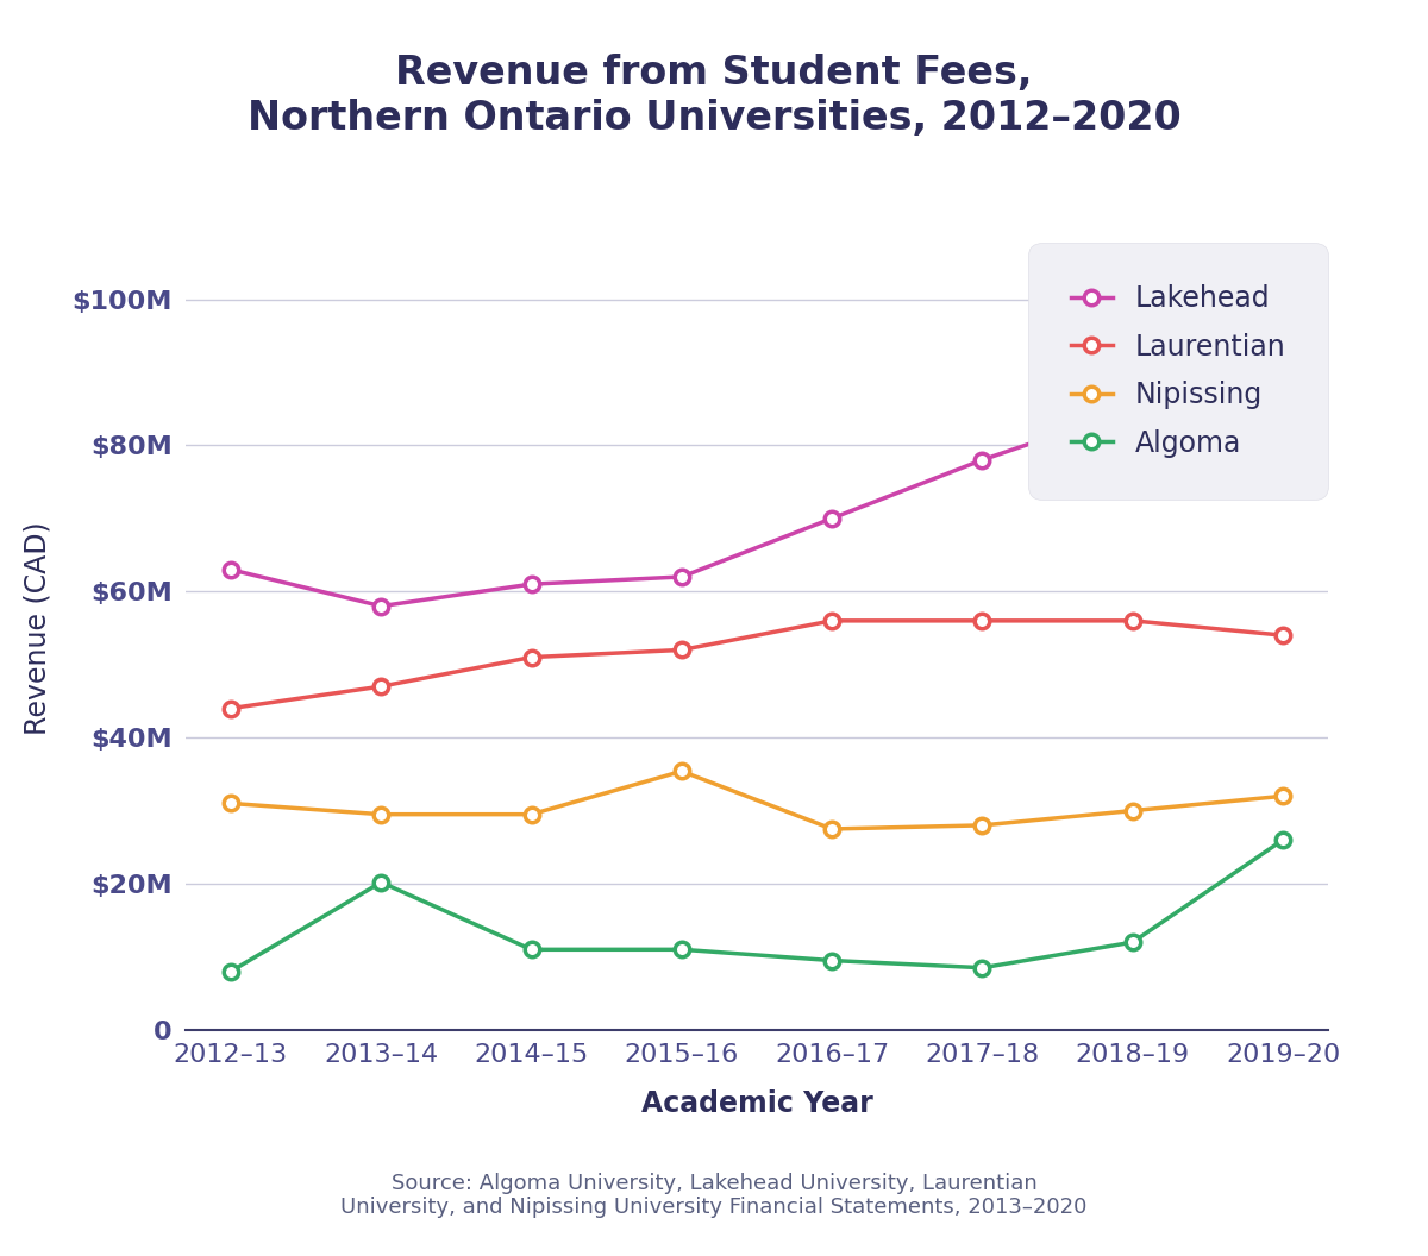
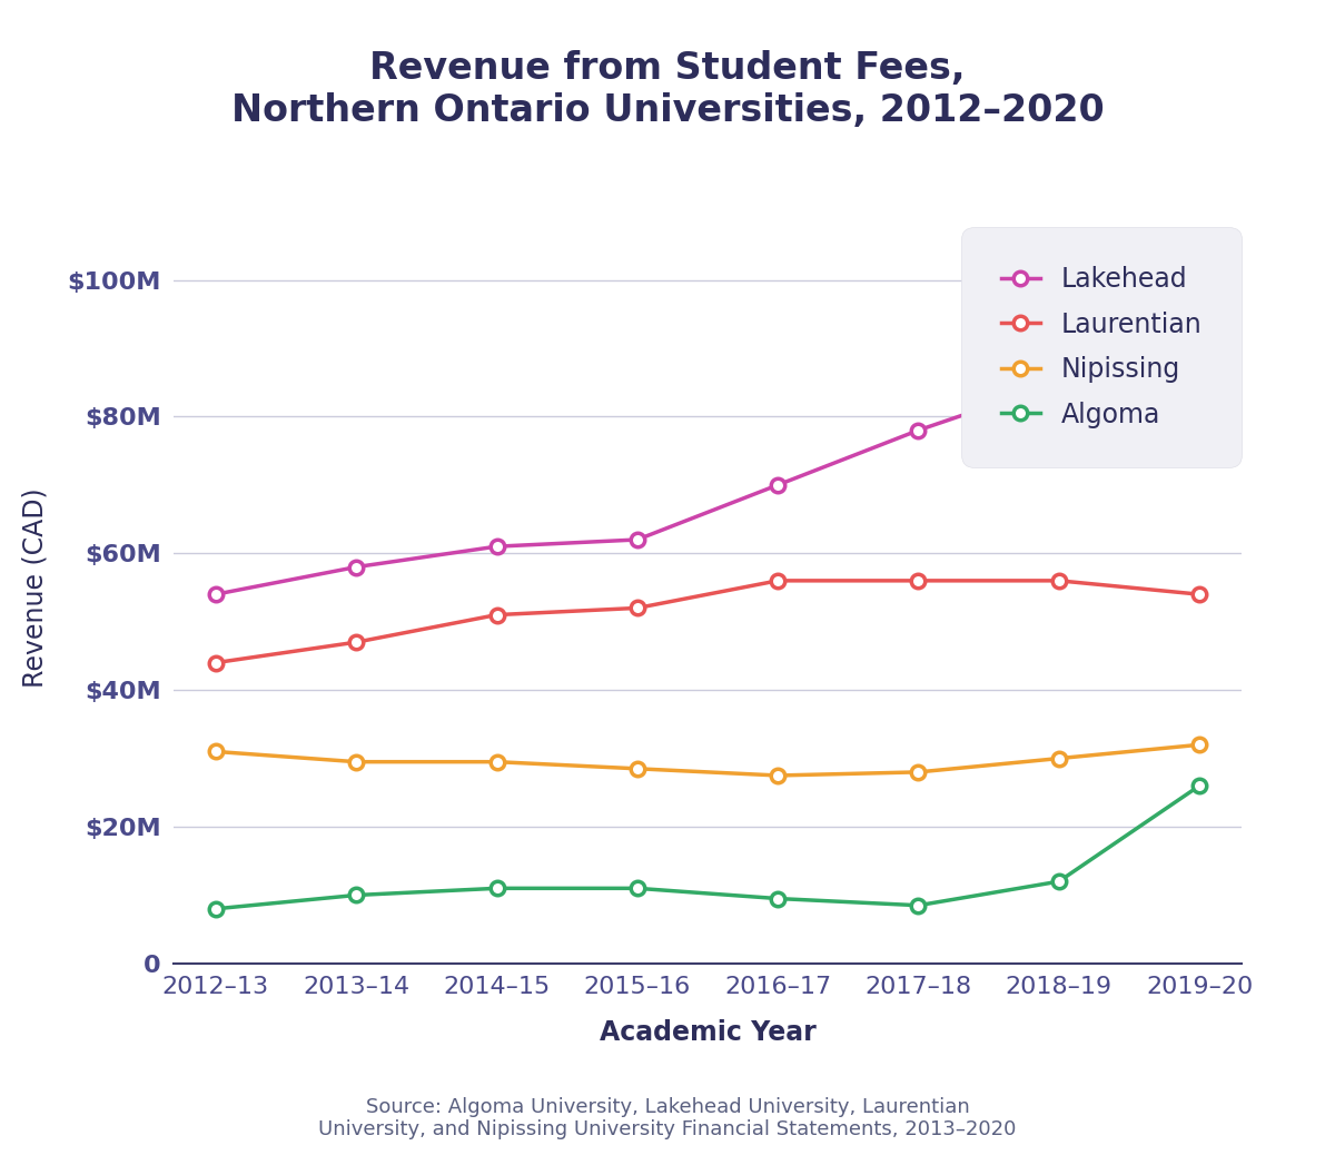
Lakehead/2012–13: $63M -> $54M
Algoma/2013–14: $20.2M -> $10.0M
Nipissing/2015–16: $35.4M -> $28.5M
